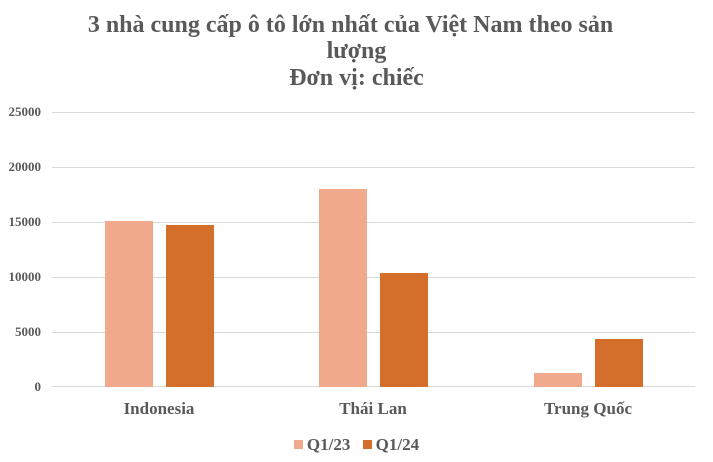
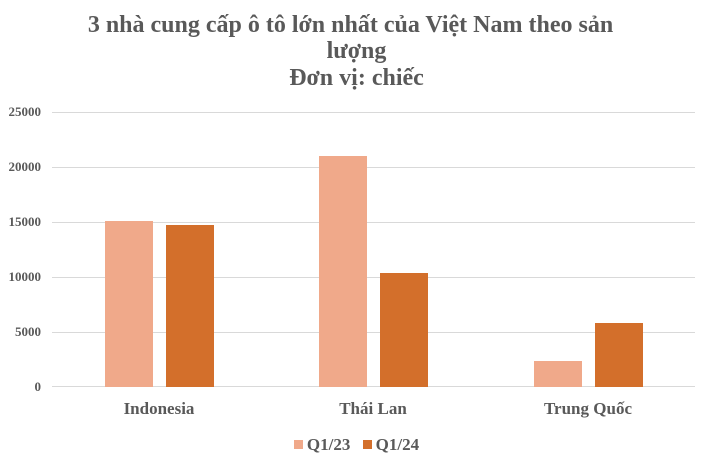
Q1/23/Thái Lan: 18000 -> 21000
Q1/23/Trung Quốc: 1300 -> 2400
Q1/24/Trung Quốc: 4400 -> 5800
